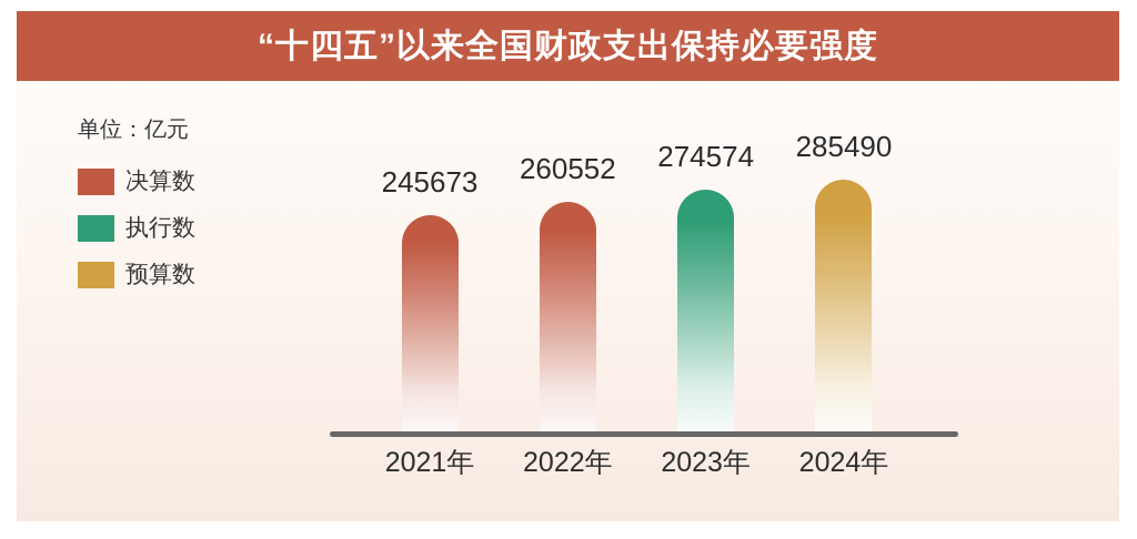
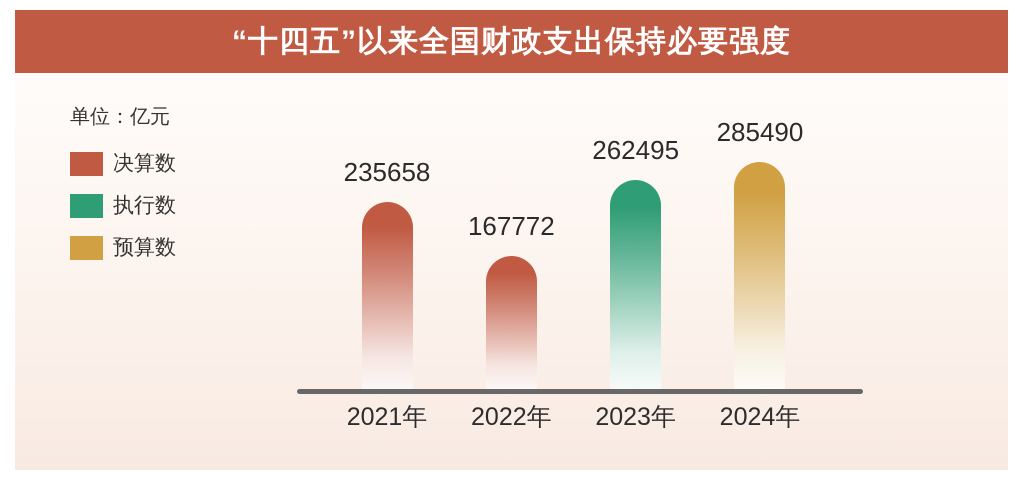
2021年: 245673 -> 235658
2022年: 260552 -> 167772
2023年: 274574 -> 262495
